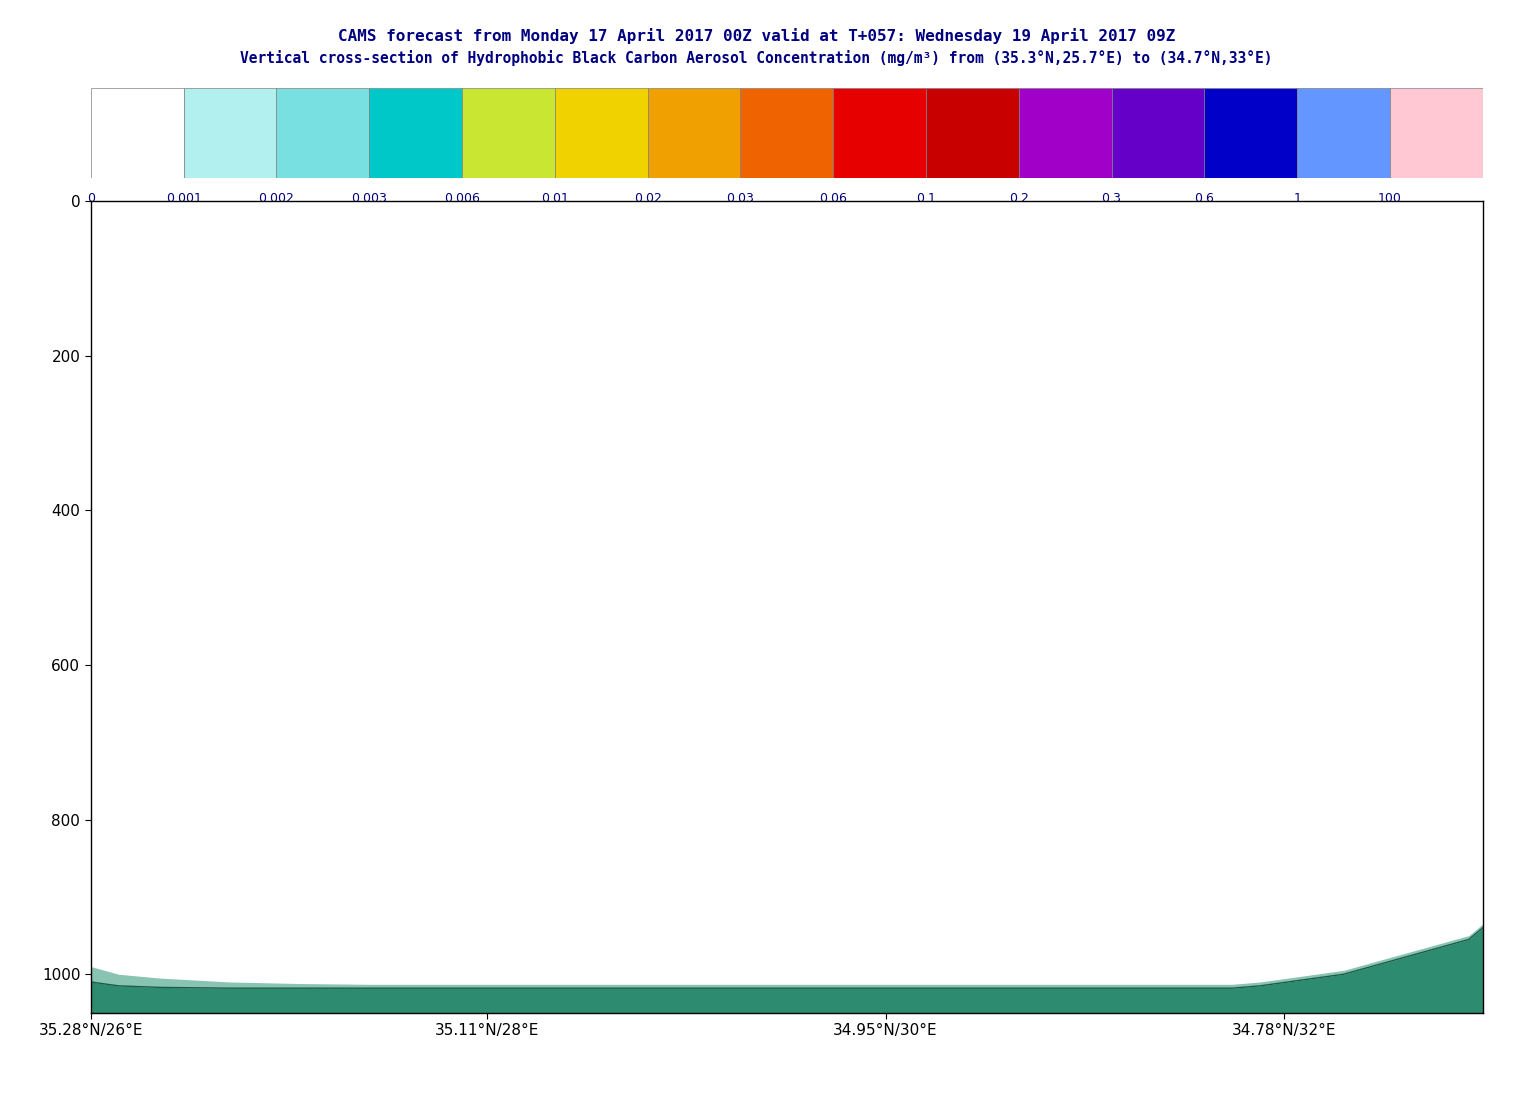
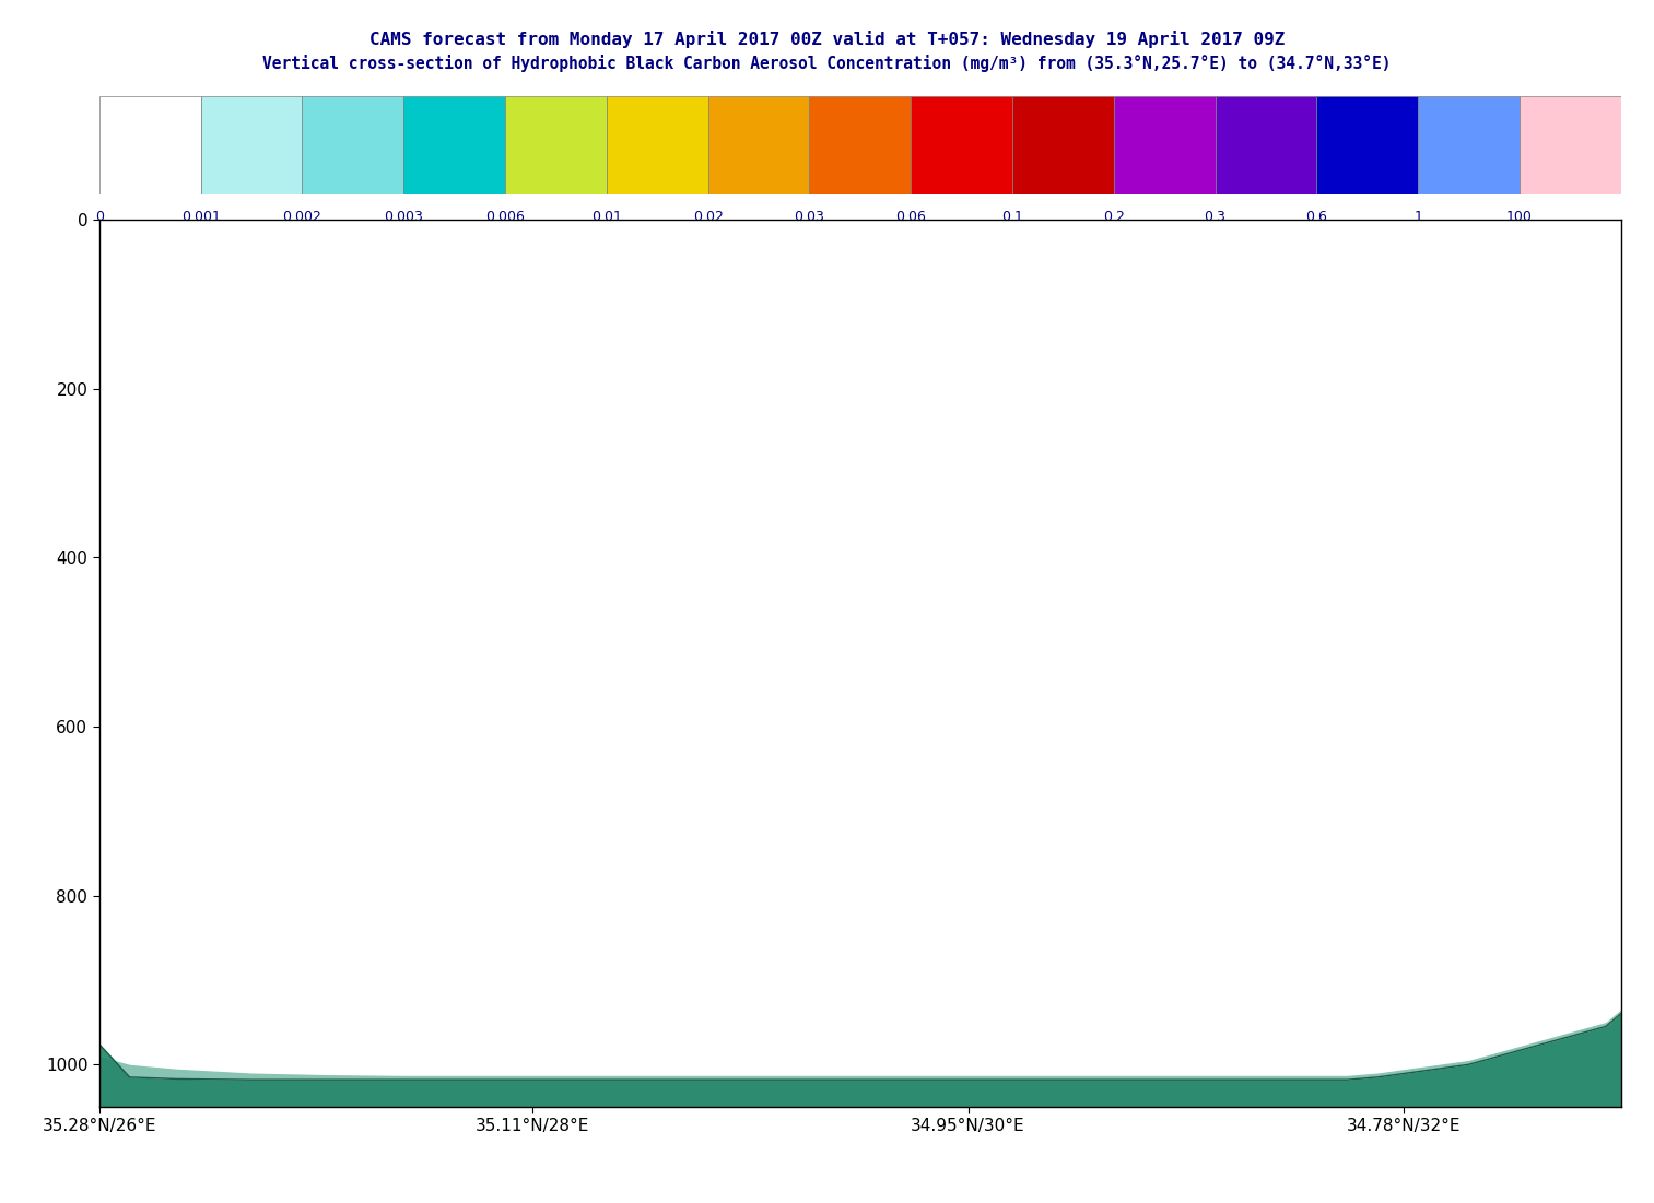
35.28°N/26°E: 1010 -> 976
